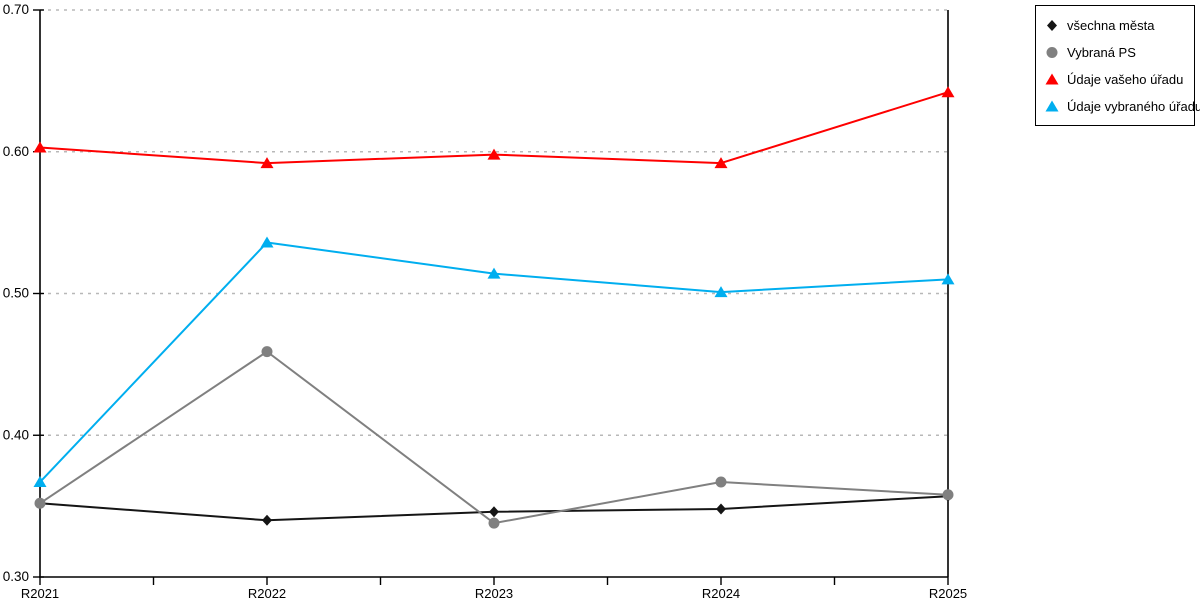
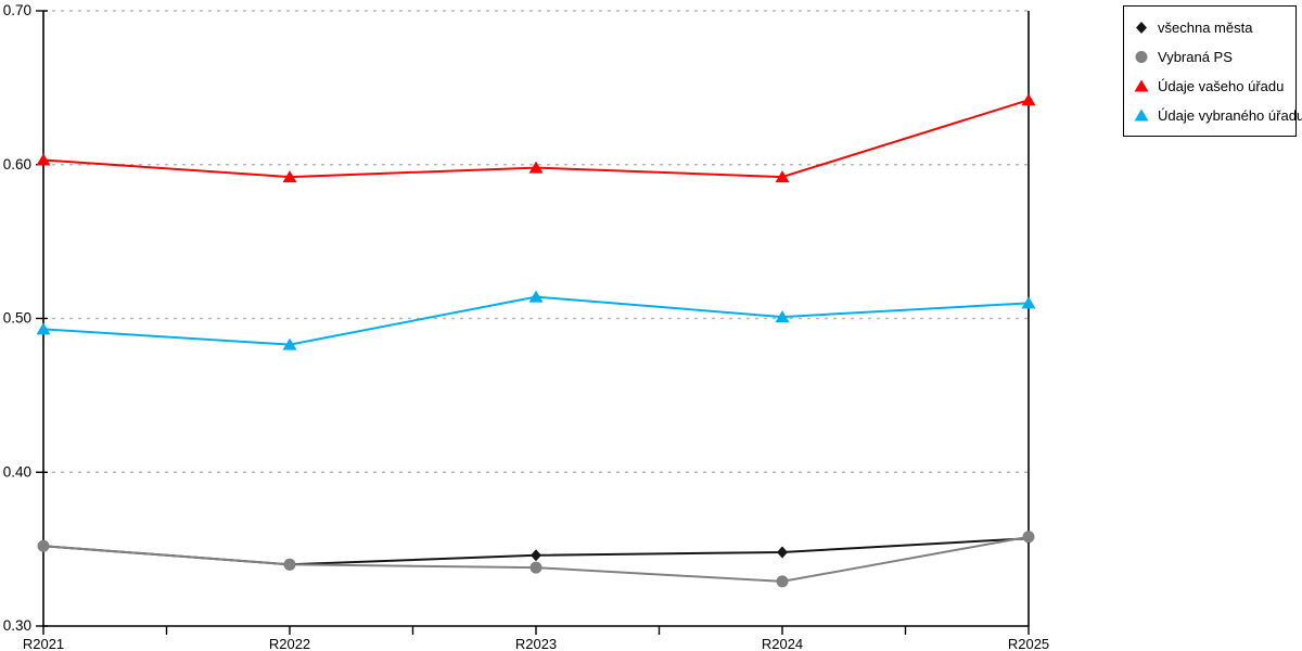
Údaje vybraného úřadu/R2021: 0.367 -> 0.493
Vybraná PS/R2022: 0.459 -> 0.340
Údaje vybraného úřadu/R2022: 0.536 -> 0.483
Vybraná PS/R2024: 0.367 -> 0.329
